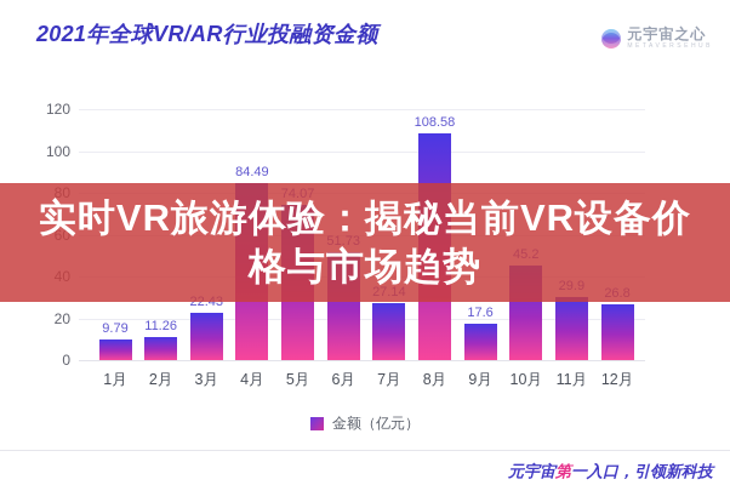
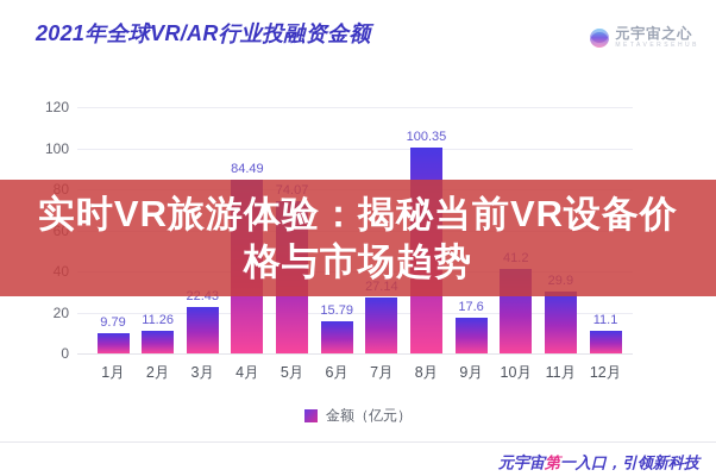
6月: 51.73 -> 15.79
8月: 108.58 -> 100.35
10月: 45.2 -> 41.2
12月: 26.8 -> 11.1
